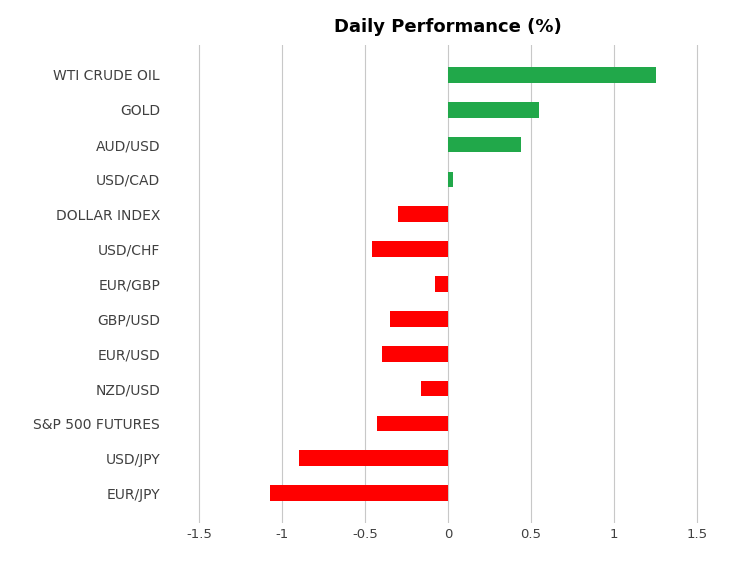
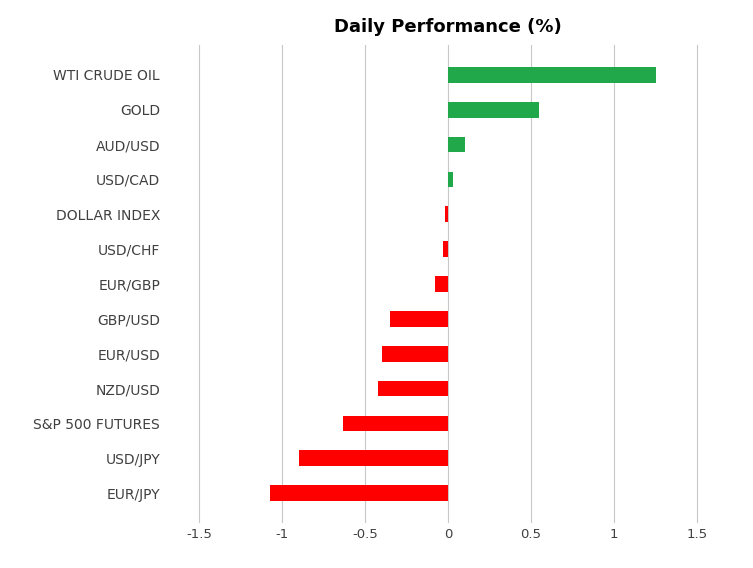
AUD/USD: 0.44 -> 0.10
DOLLAR INDEX: -0.30 -> -0.02
USD/CHF: -0.46 -> -0.03
NZD/USD: -0.16 -> -0.42
S&P 500 FUTURES: -0.43 -> -0.63
